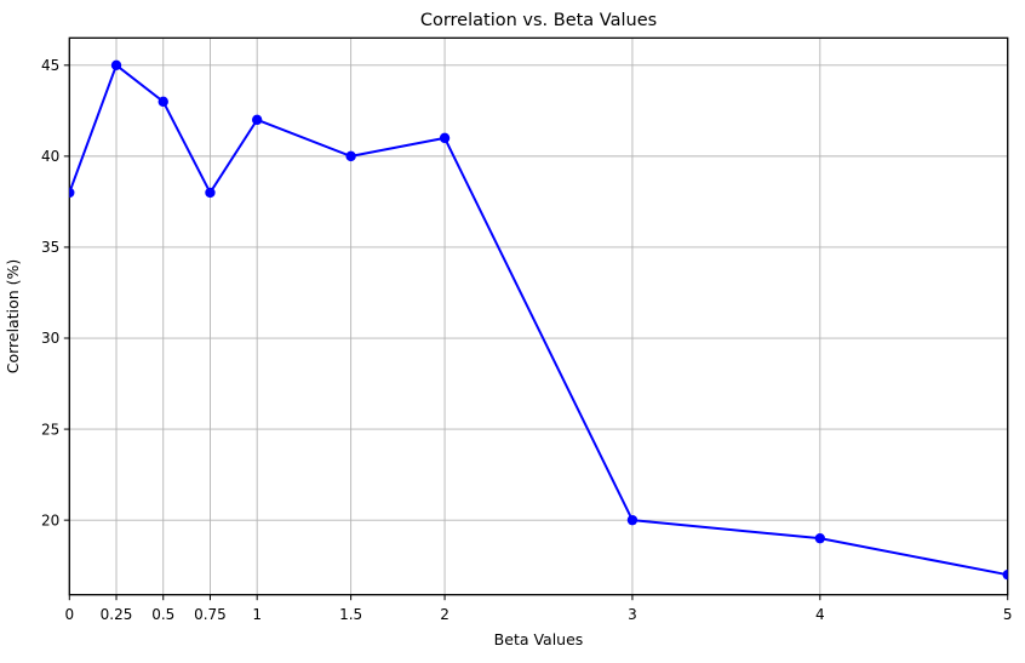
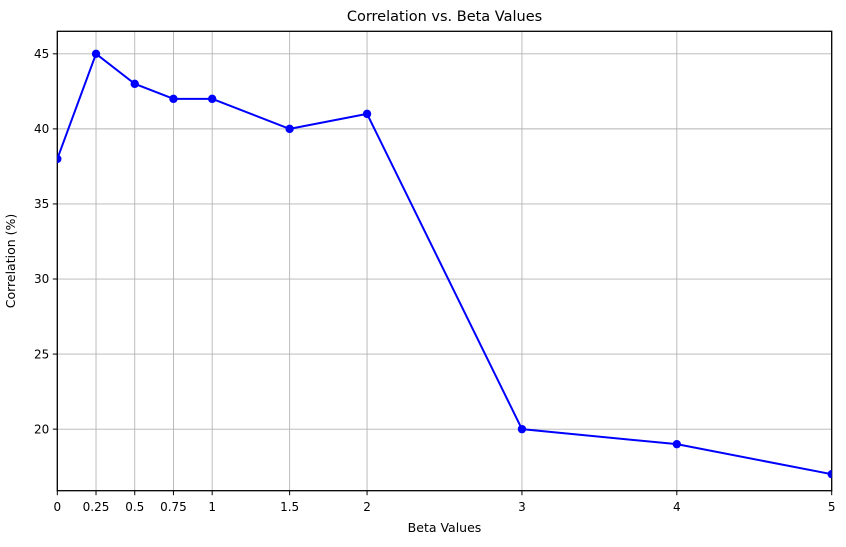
0.75: 38 -> 42
